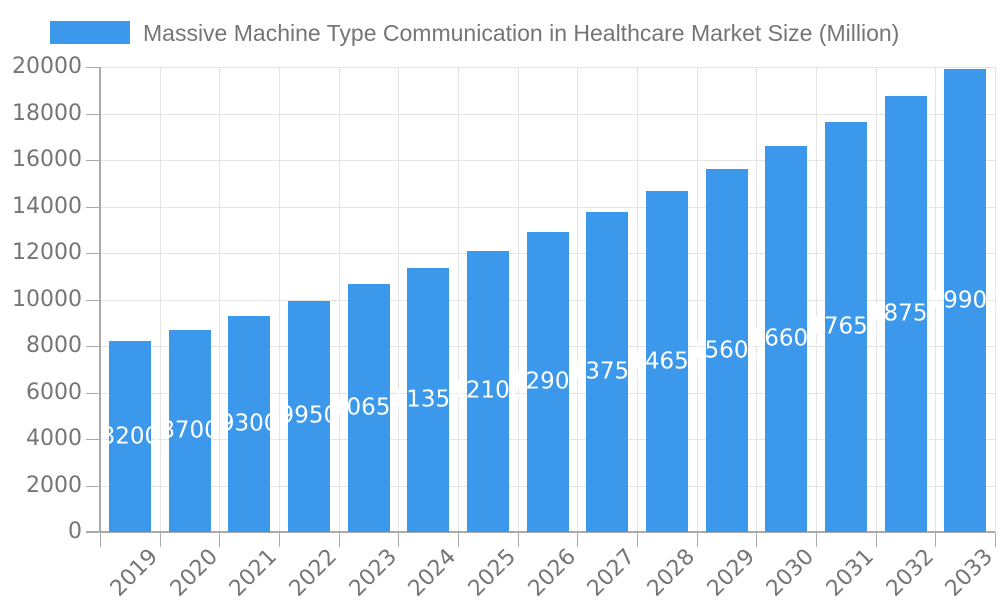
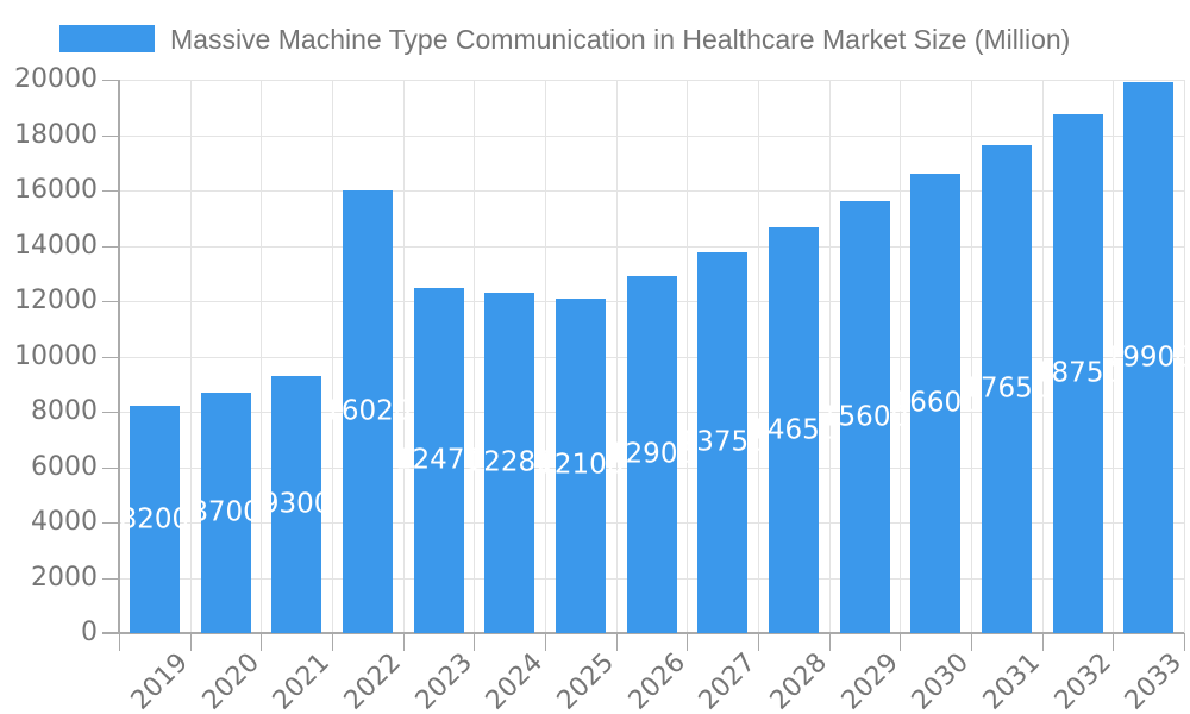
2022: 9950 -> 16020
2023: 10650 -> 12470
2024: 11350 -> 12280
